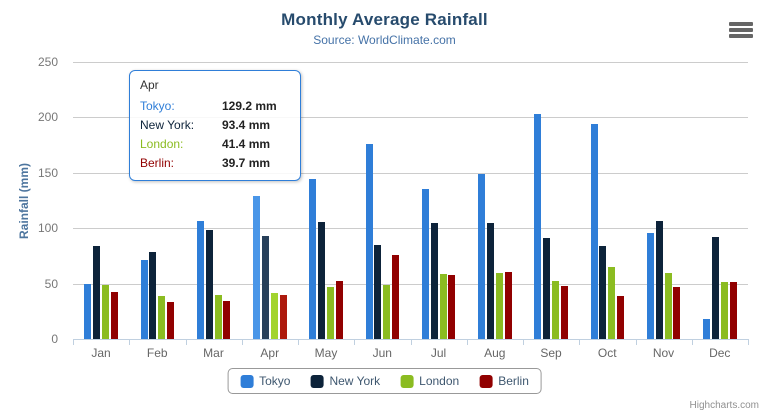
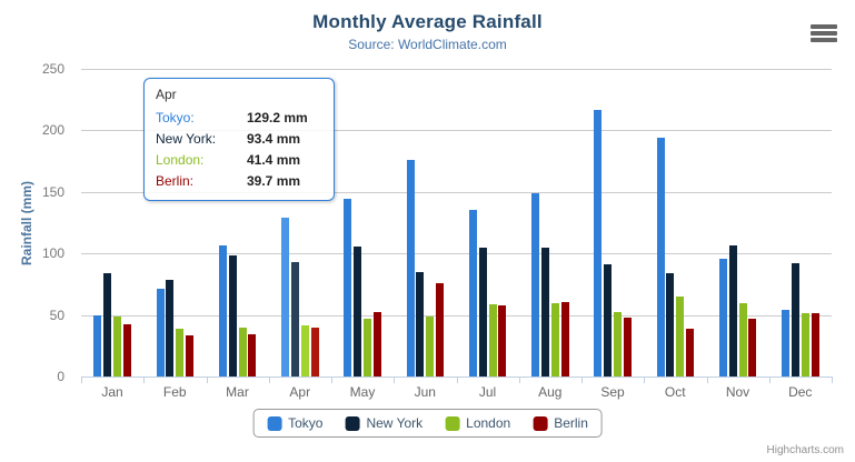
Tokyo/Sep: 203 -> 216
Tokyo/Dec: 18 -> 54
